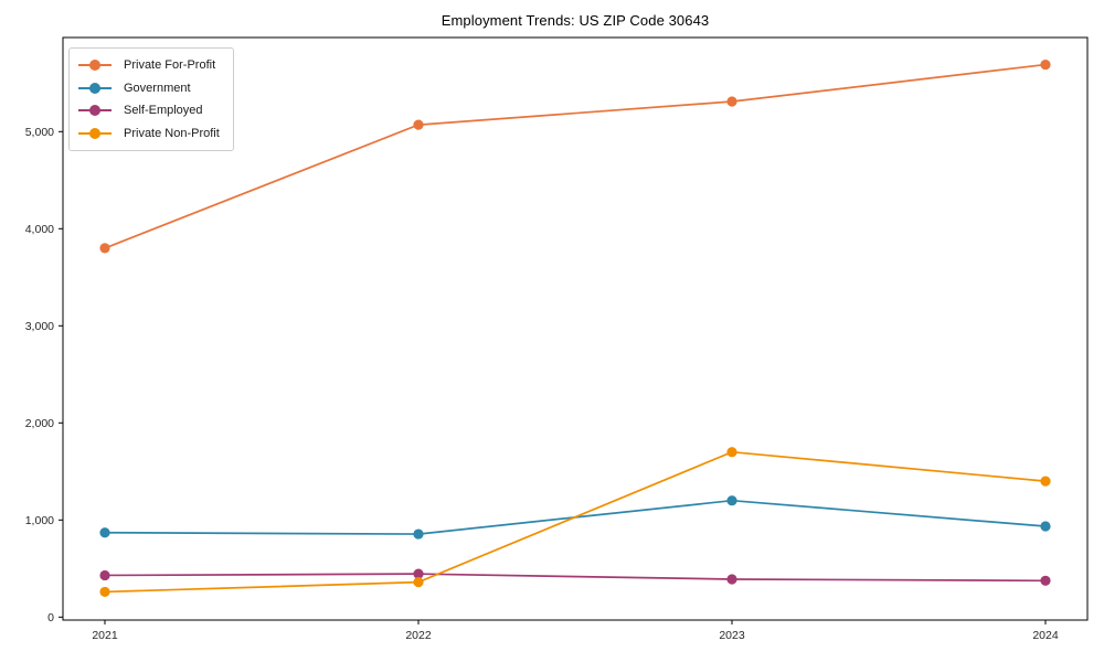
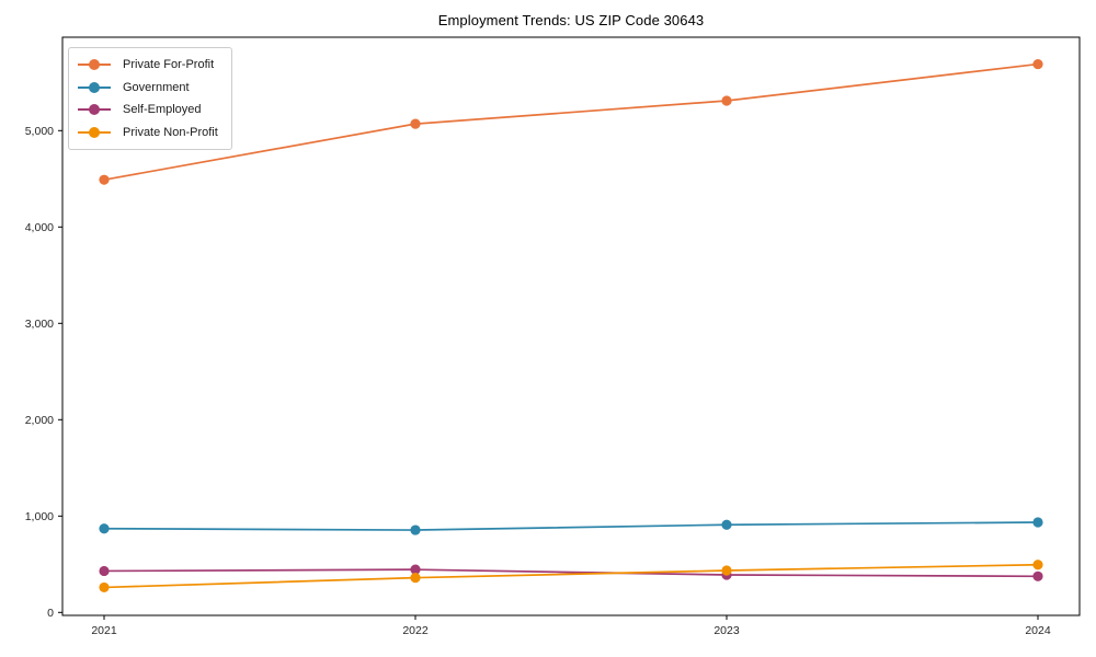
Private For-Profit/2021: 3800 -> 4500
Government/2023: 1200 -> 900
Private Non-Profit/2023: 1700 -> 400
Private Non-Profit/2024: 1400 -> 500
